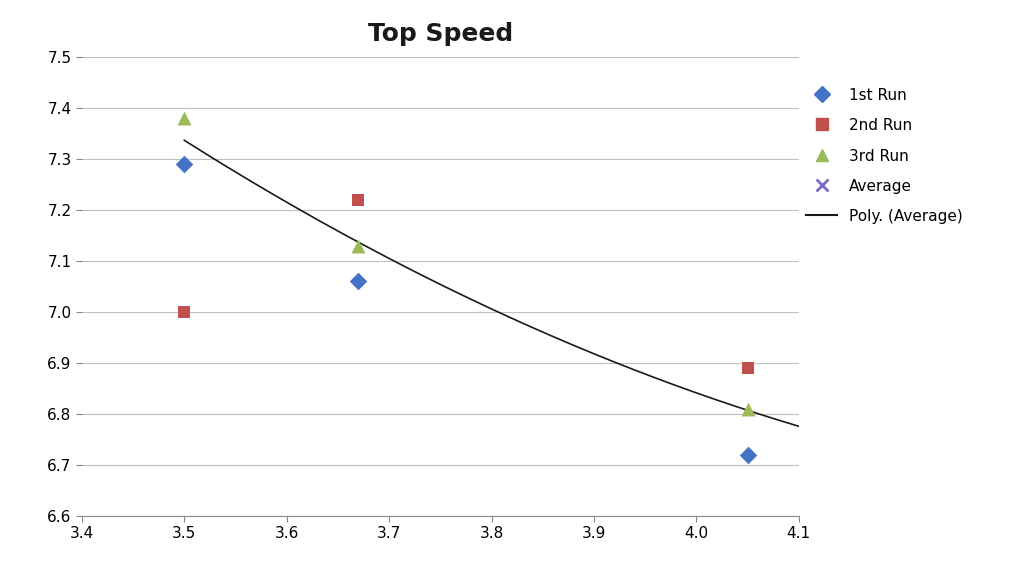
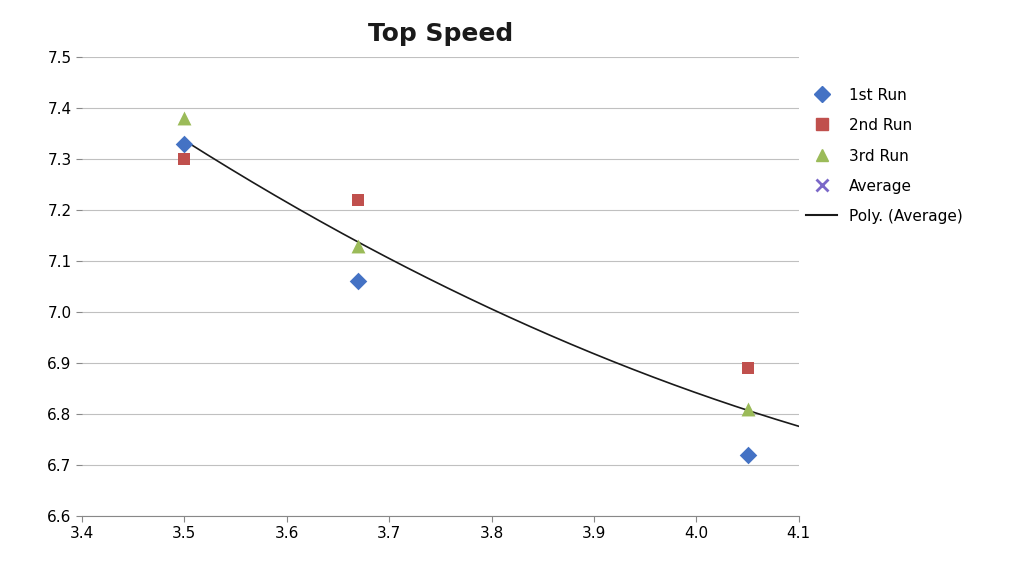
1st Run/3.5: 7.29 -> 7.33
2nd Run/3.5: 7.00 -> 7.30
